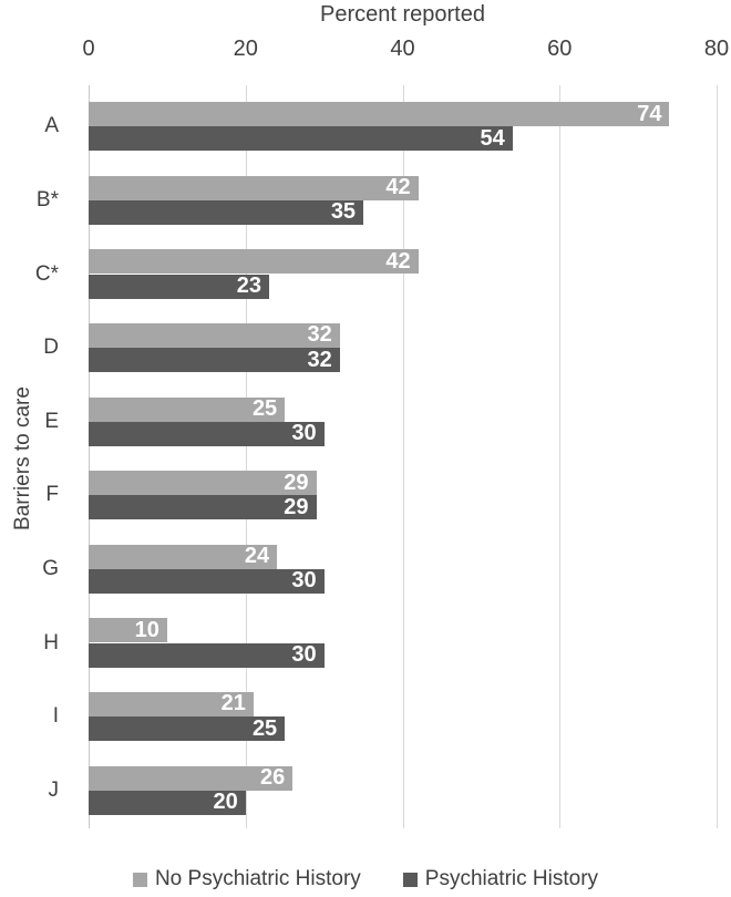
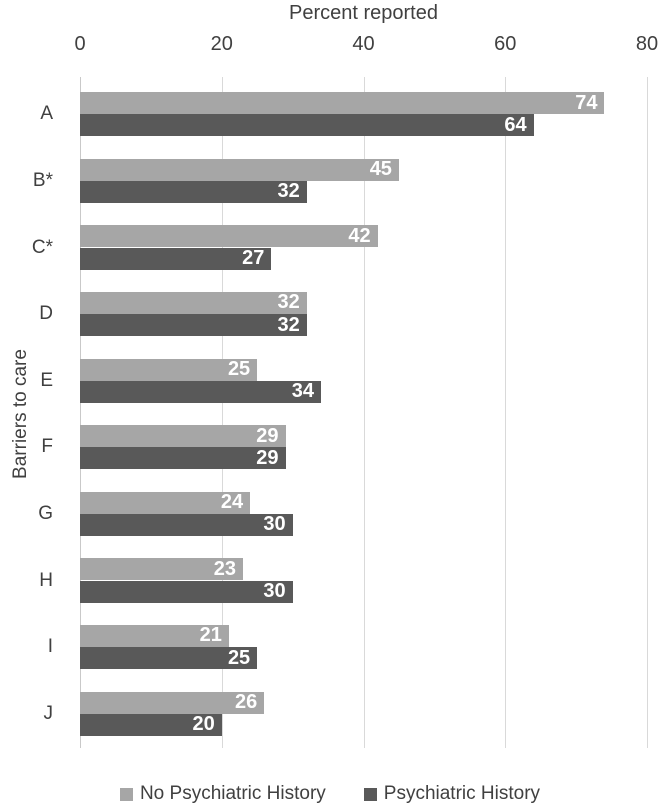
Psychiatric History/A: 54 -> 64
No Psychiatric History/B*: 42 -> 45
Psychiatric History/B*: 35 -> 32
Psychiatric History/C*: 23 -> 27
Psychiatric History/E: 30 -> 34
No Psychiatric History/H: 10 -> 23
